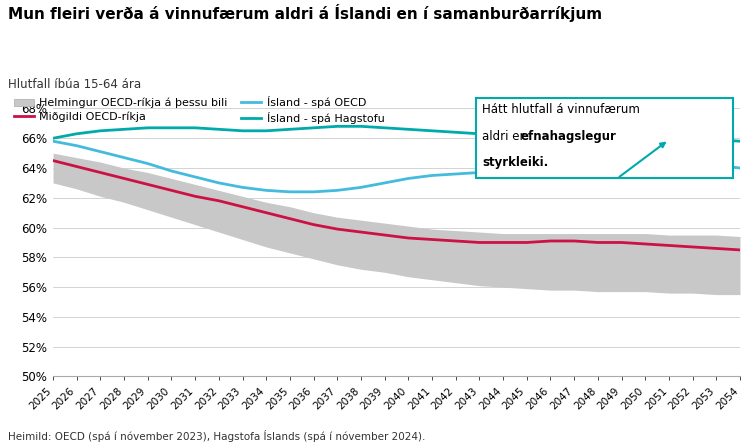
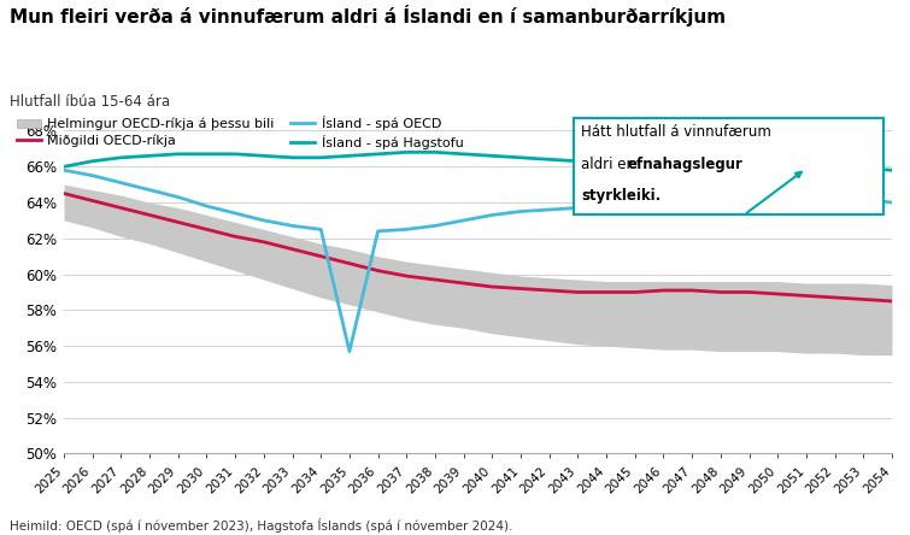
Ísland - spá OECD/2035: 62.4% -> 55.7%
